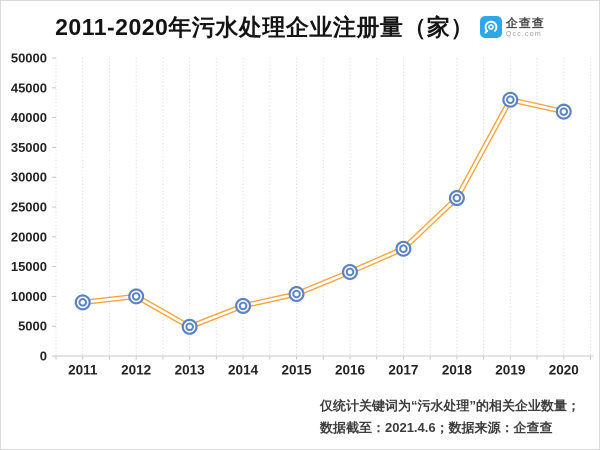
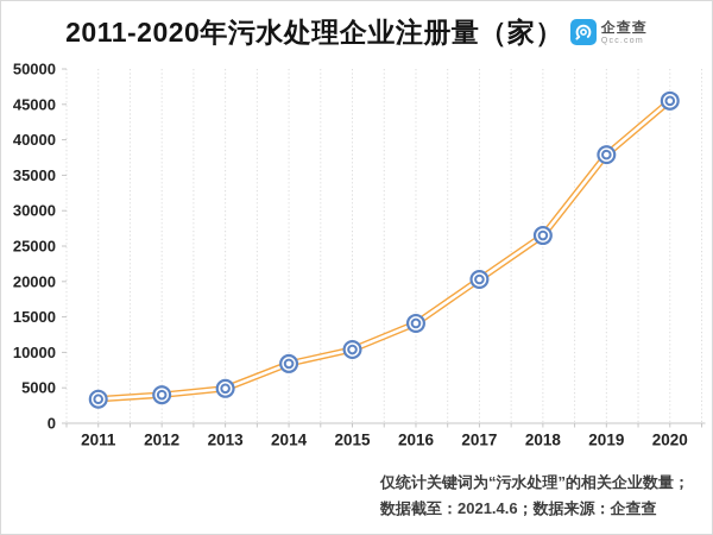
2011: 9000 -> 3000
2012: 10000 -> 4000
2017: 18000 -> 20000
2019: 43000 -> 38000
2020: 41000 -> 46000
